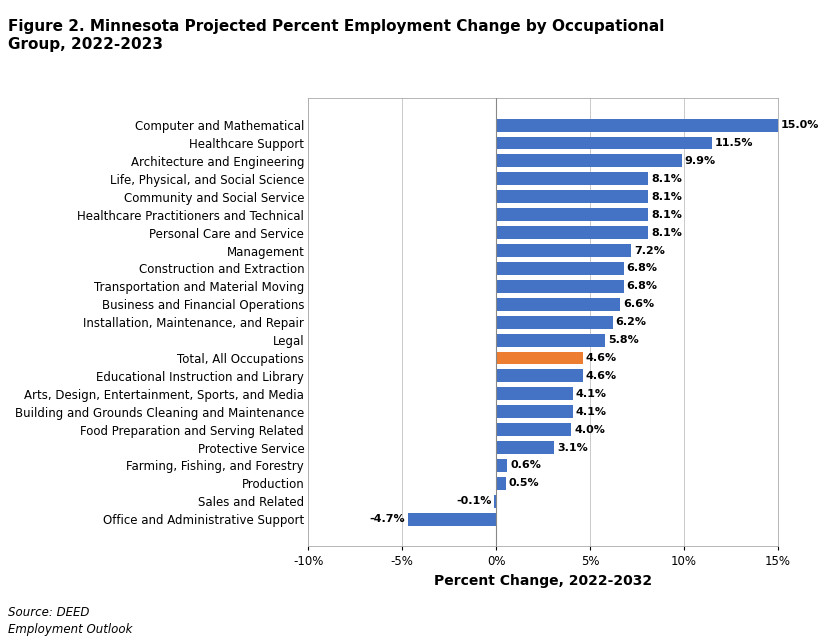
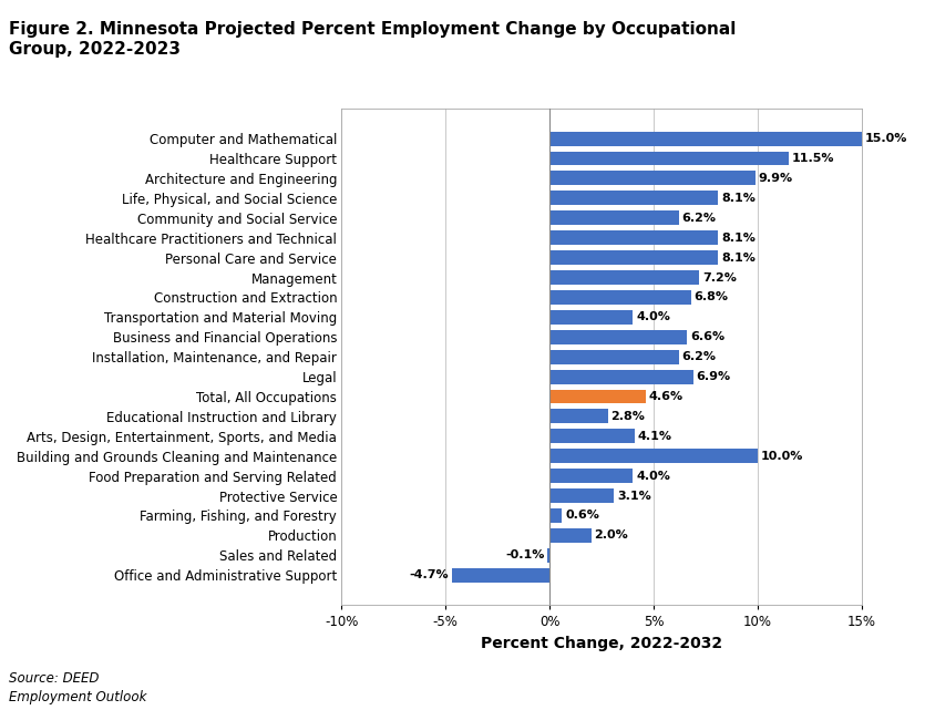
Community and Social Service: 8.1% -> 6.2%
Transportation and Material Moving: 6.8% -> 4.0%
Legal: 5.8% -> 6.9%
Educational Instruction and Library: 4.6% -> 2.8%
Building and Grounds Cleaning and Maintenance: 4.1% -> 10.0%
Production: 0.5% -> 2.0%
